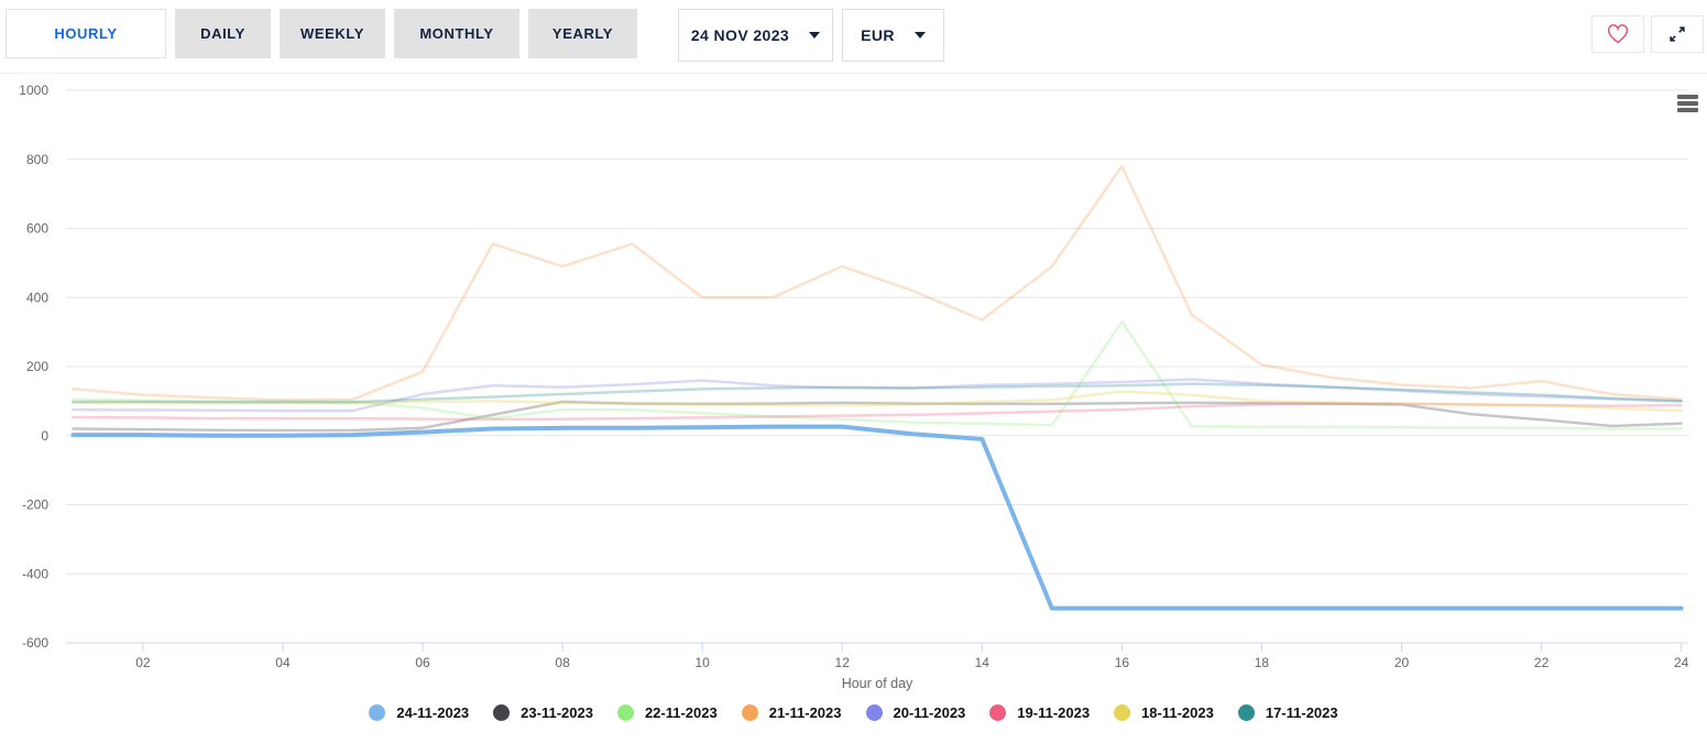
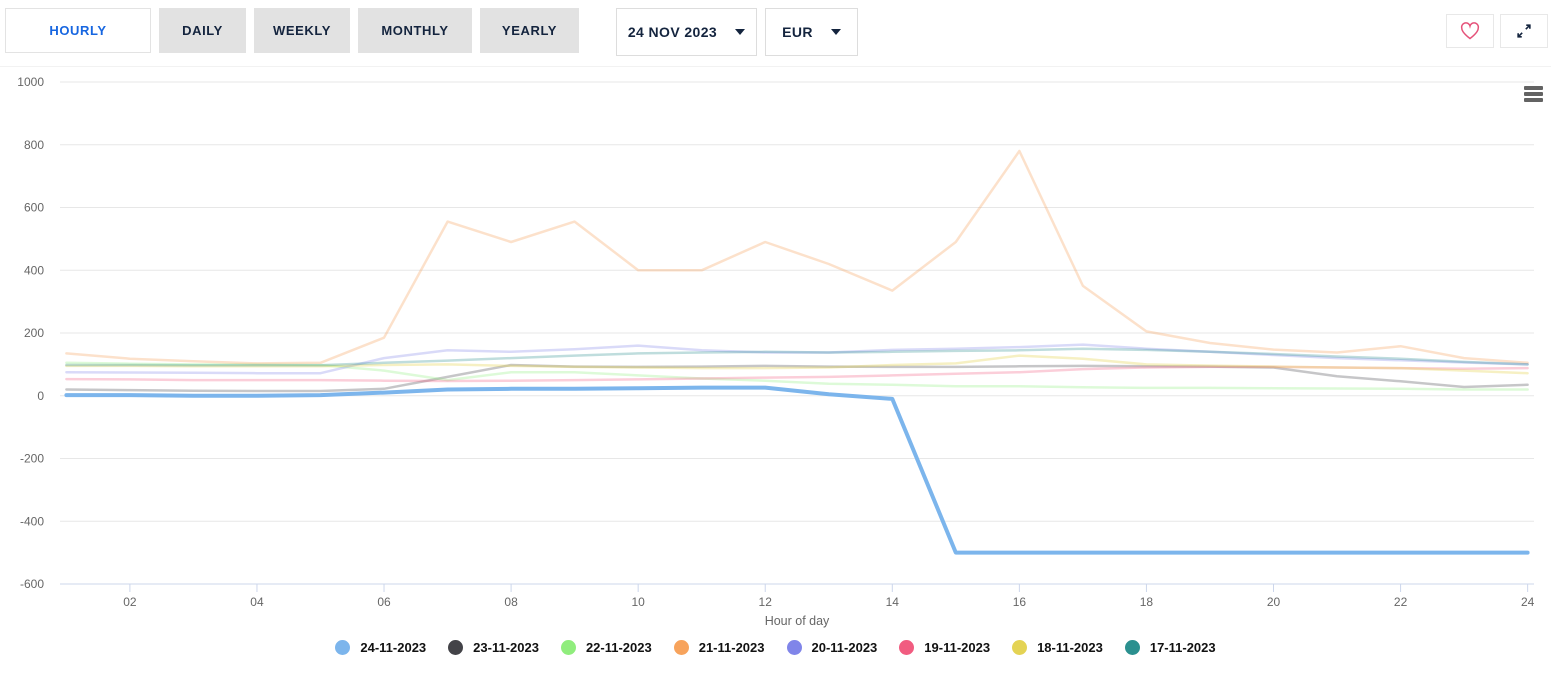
22-11-2023/16: 330 -> 30
